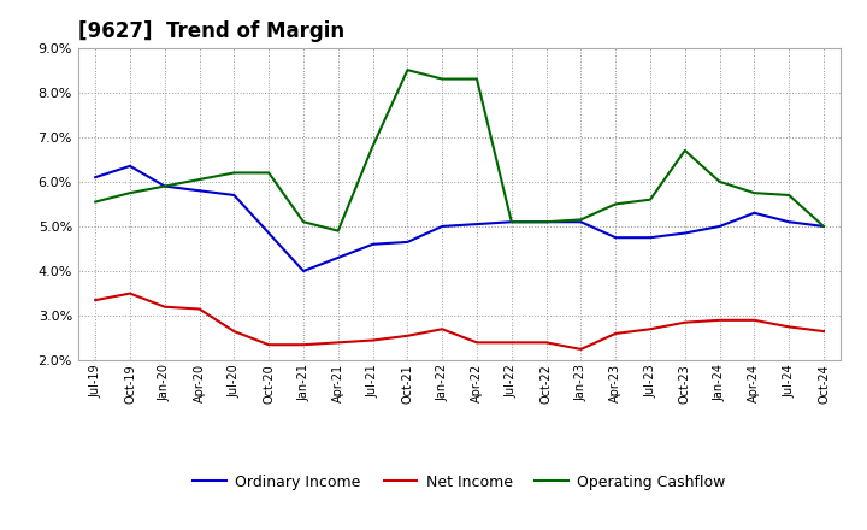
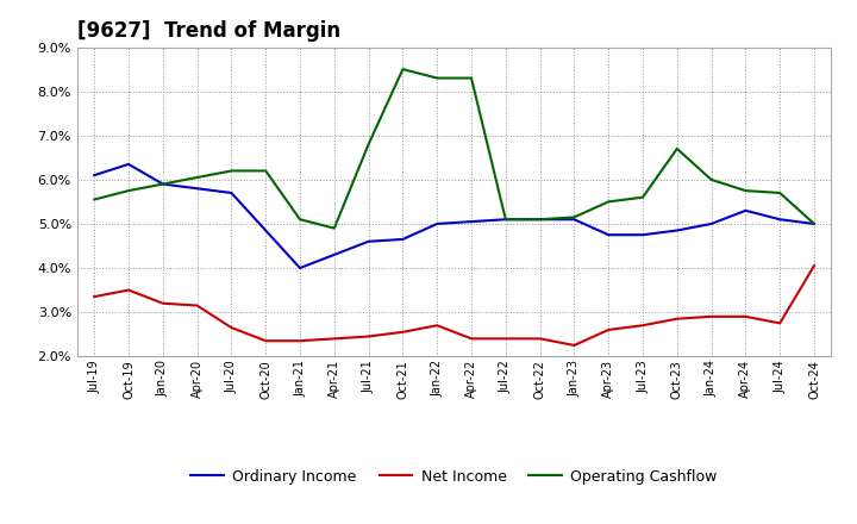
Net Income/Oct-24: 2.65% -> 4.05%
